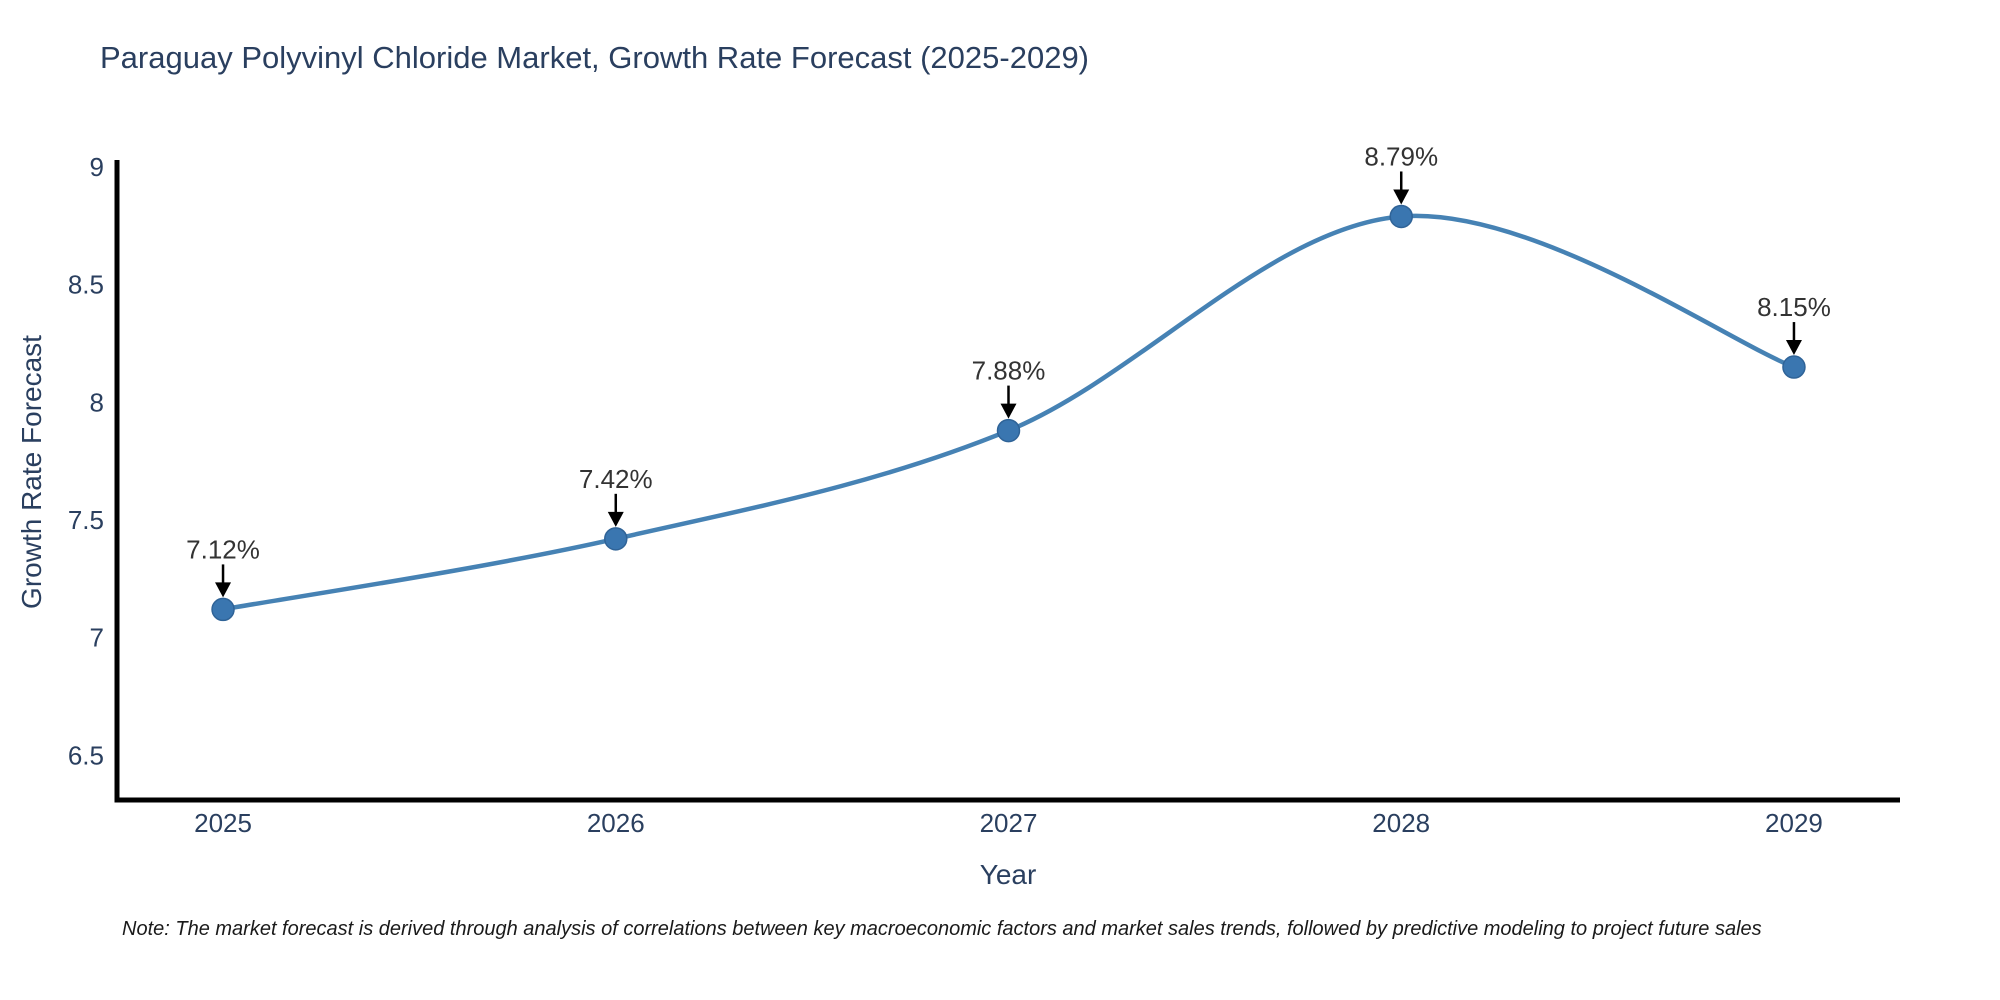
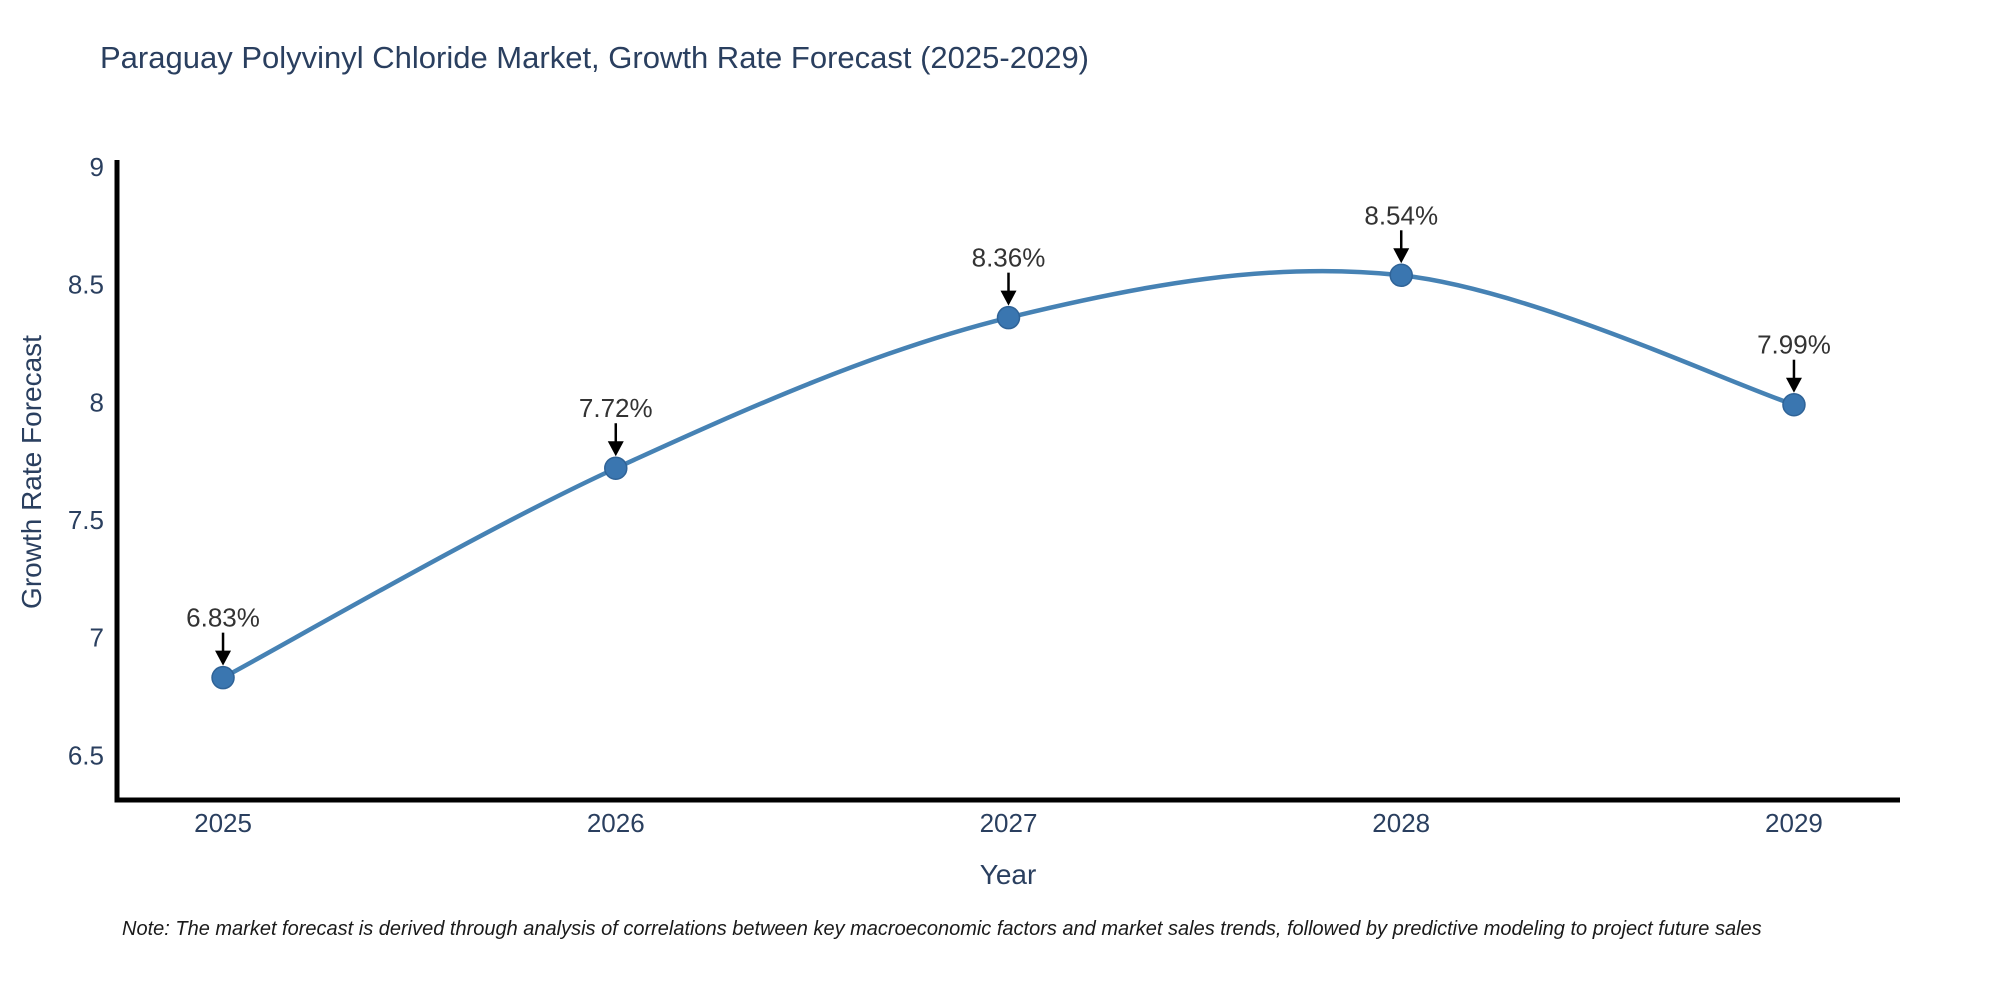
2025: 7.12% -> 6.83%
2026: 7.42% -> 7.72%
2027: 7.88% -> 8.36%
2028: 8.79% -> 8.54%
2029: 8.15% -> 7.99%
